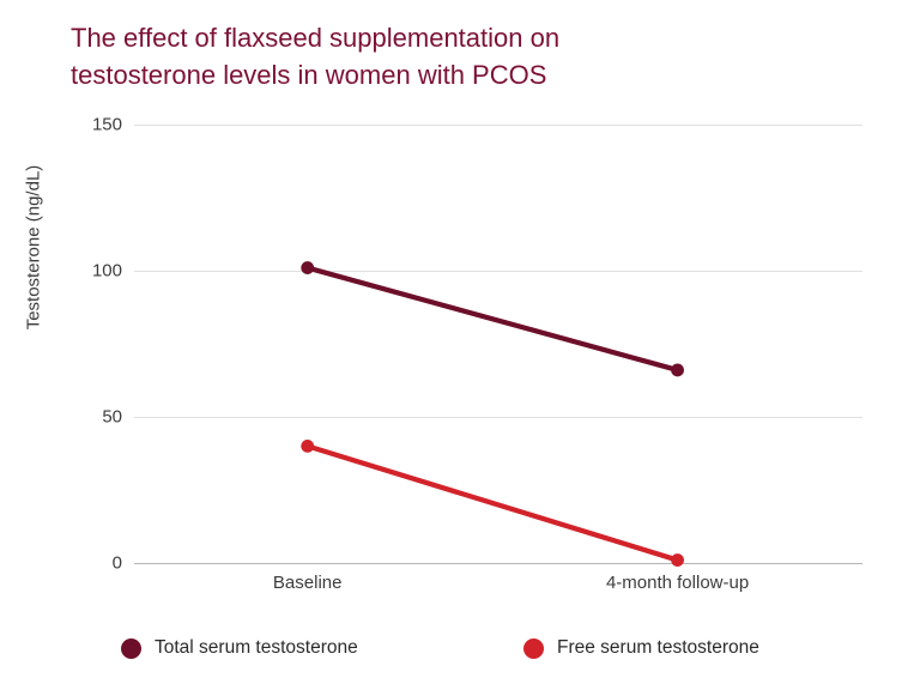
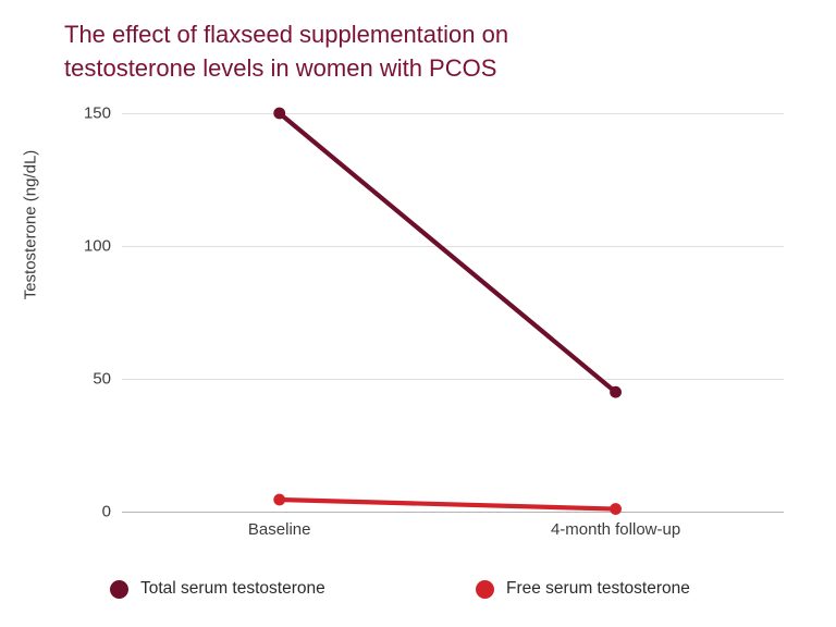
Total serum testosterone/Baseline: 101 -> 150
Free serum testosterone/Baseline: 40 -> 4
Total serum testosterone/4-month follow-up: 66 -> 45
